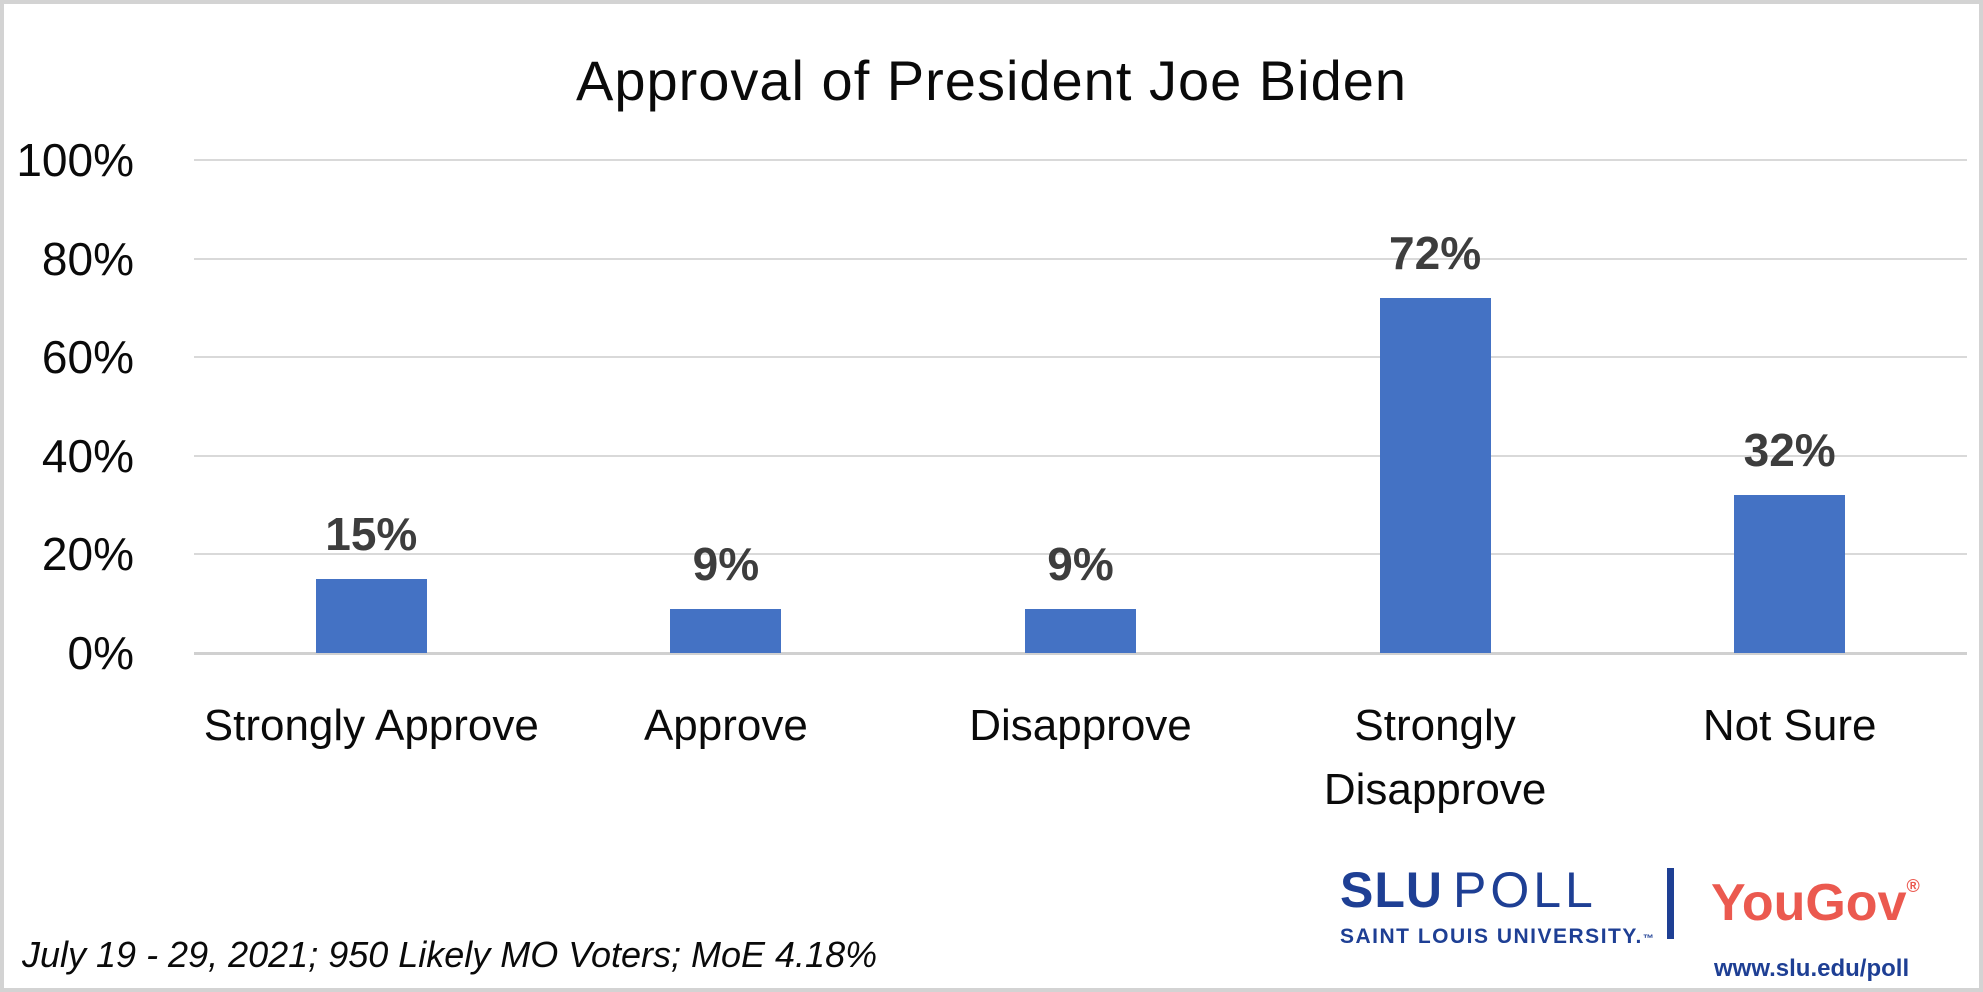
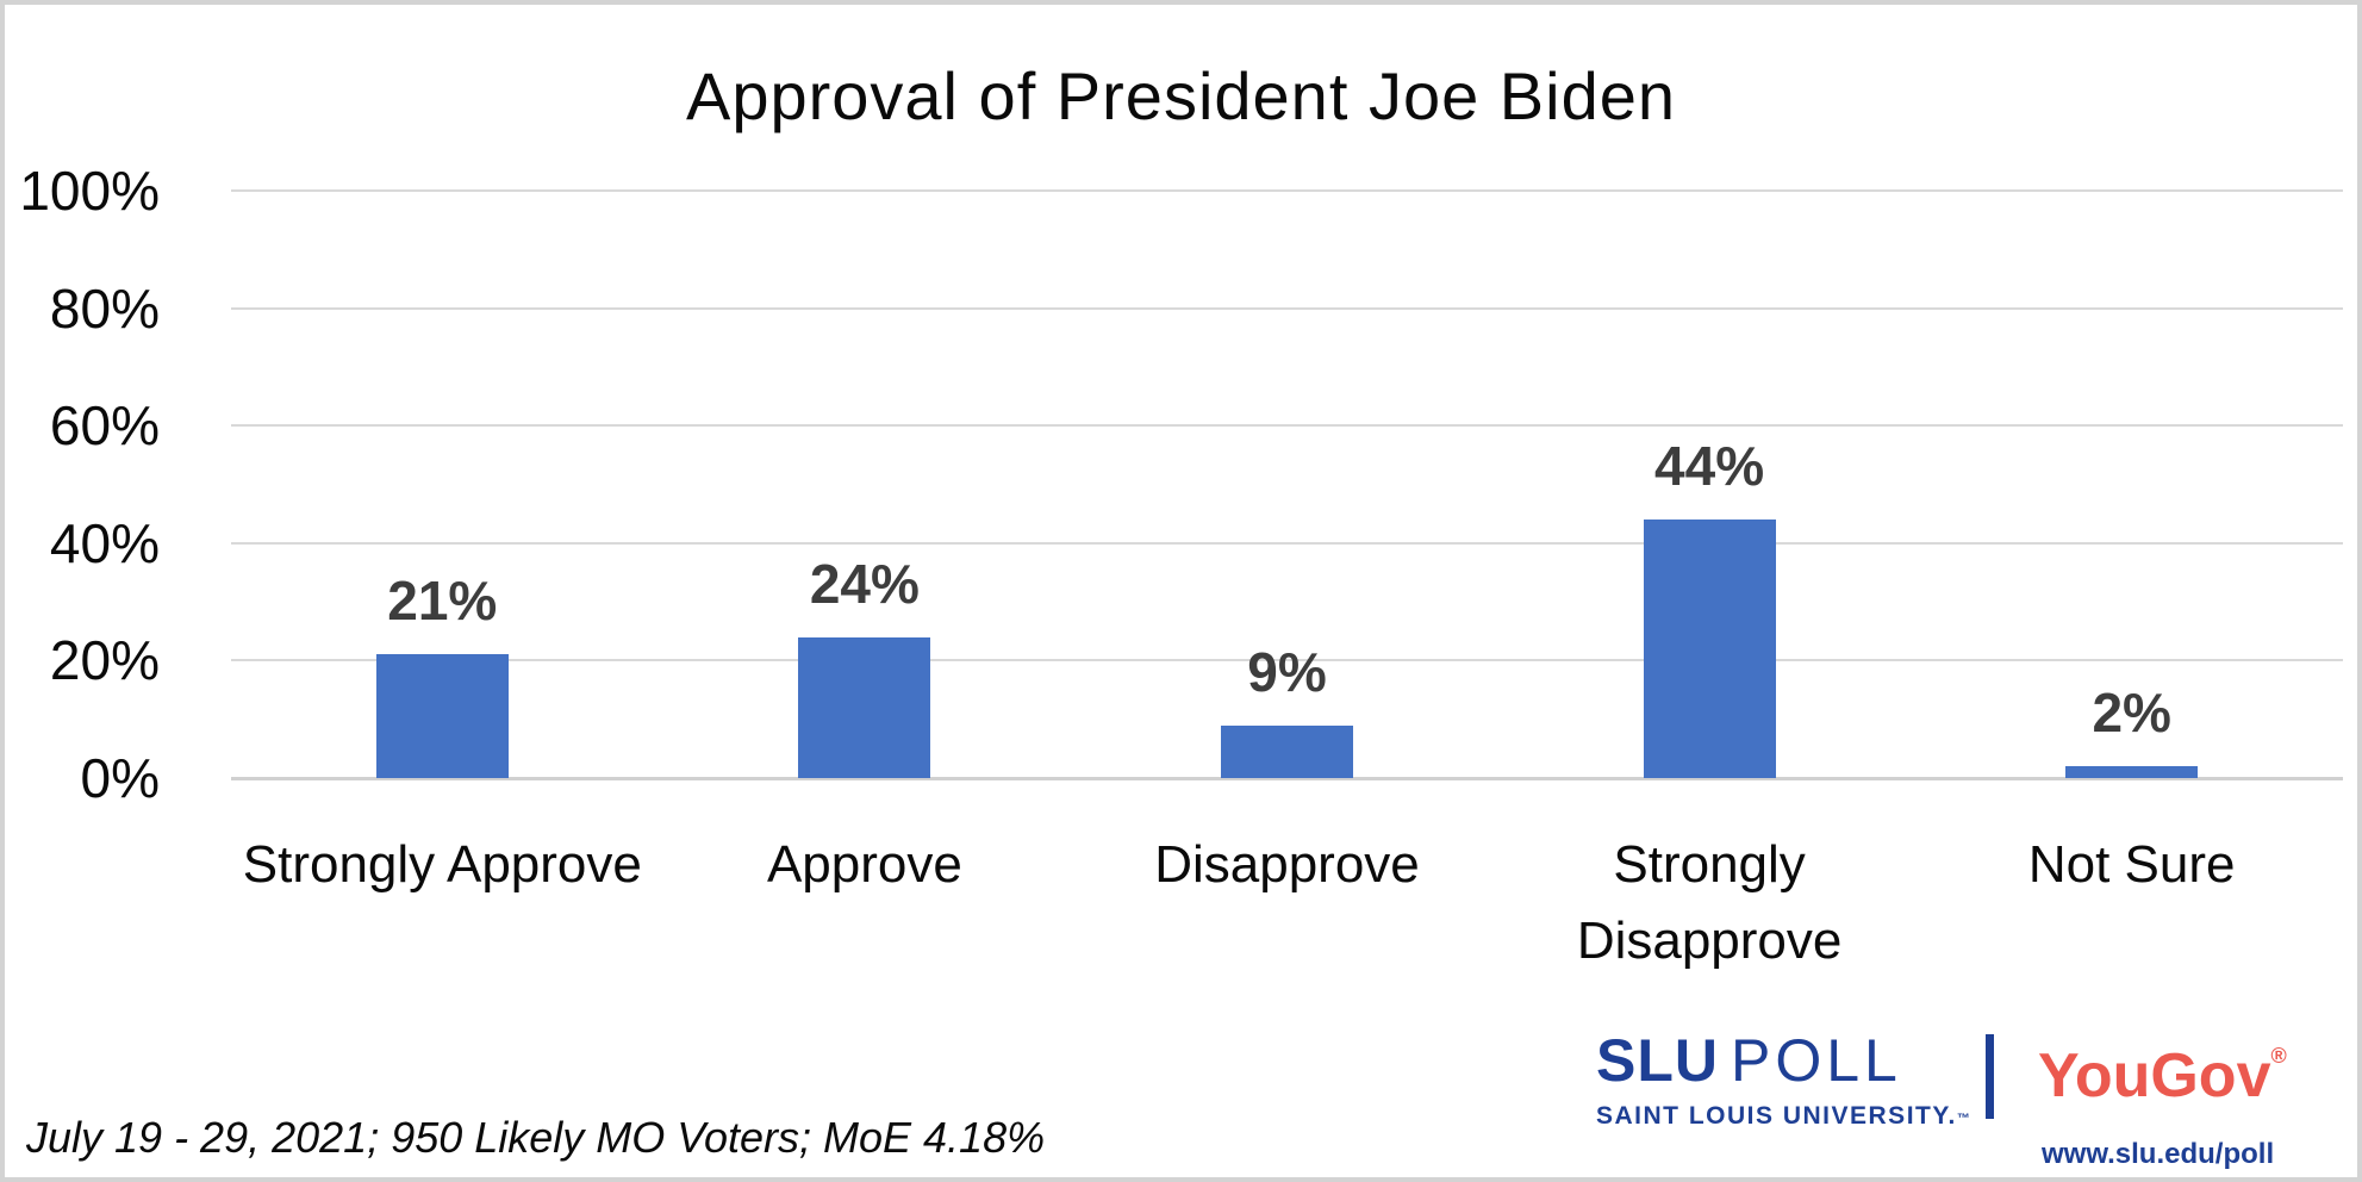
Strongly Approve: 15% -> 21%
Approve: 9% -> 24%
Strongly Disapprove: 72% -> 44%
Not Sure: 32% -> 2%
